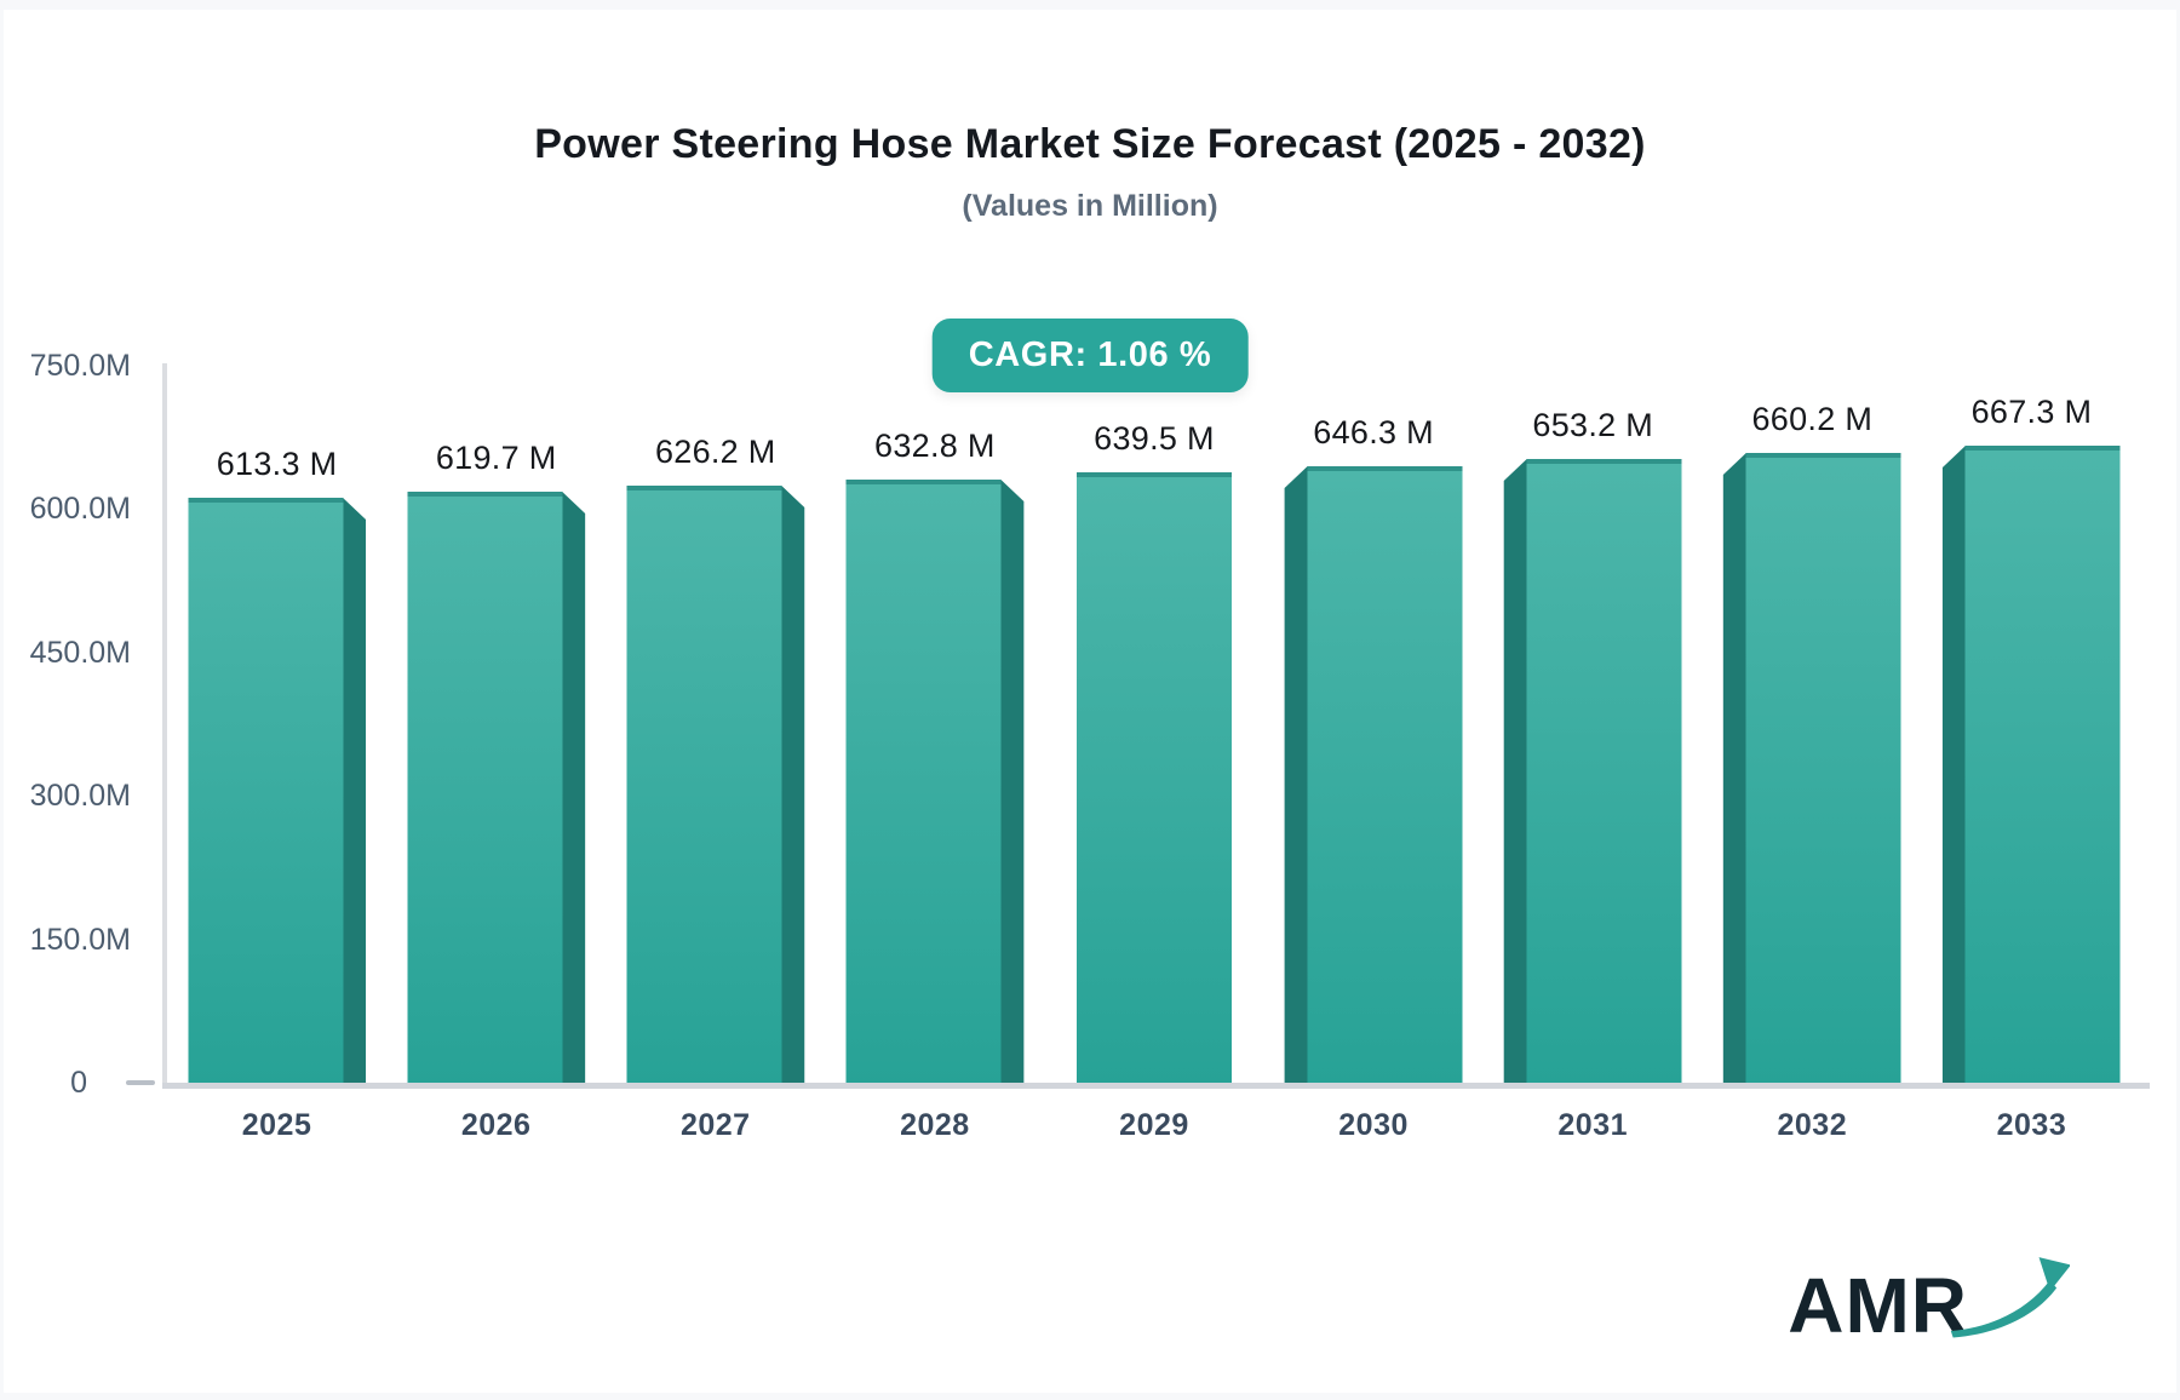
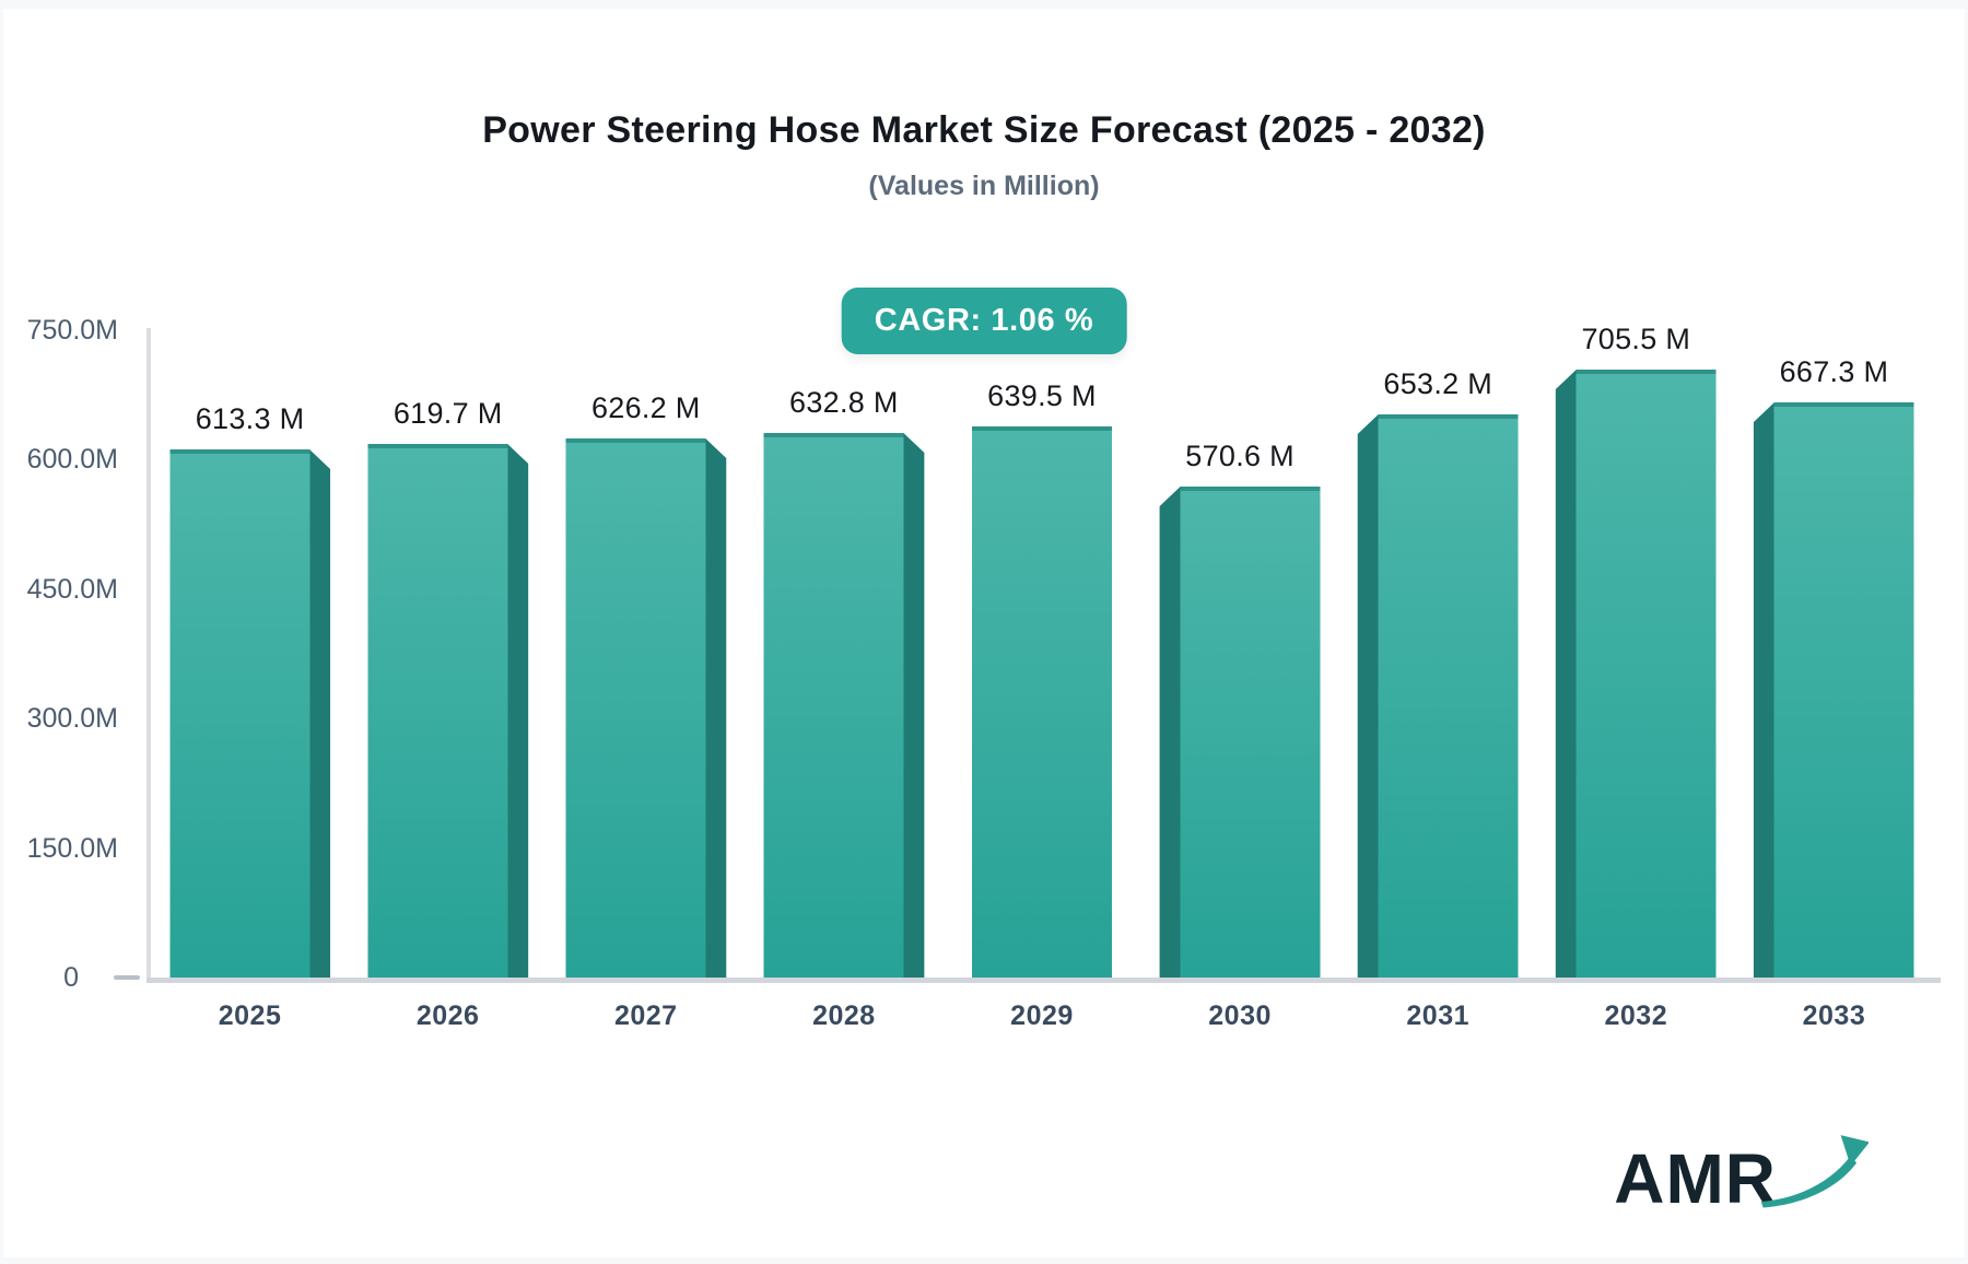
2030: 646.3 -> 570.6
2032: 660.2 -> 705.5
